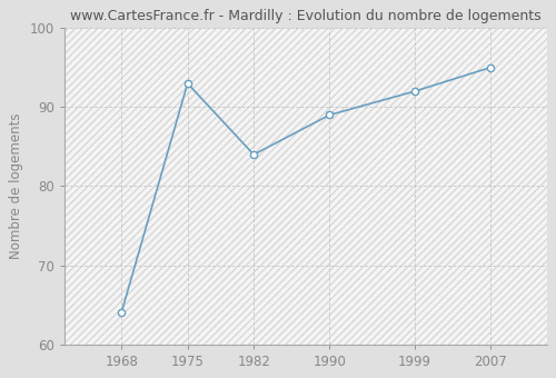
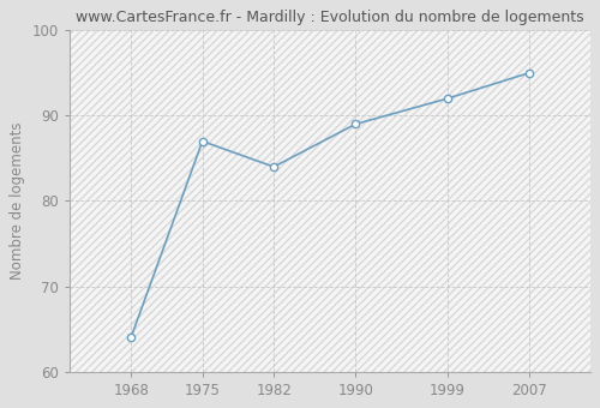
1975: 93 -> 87
